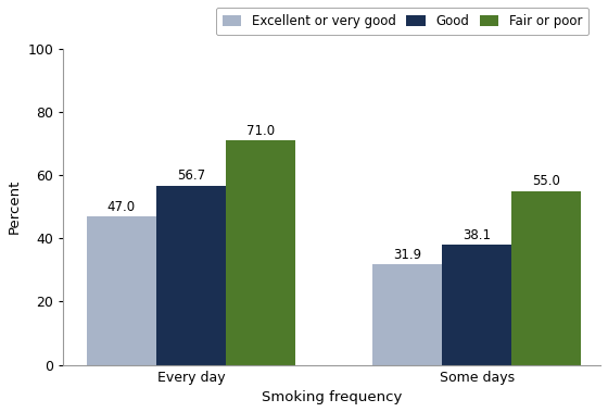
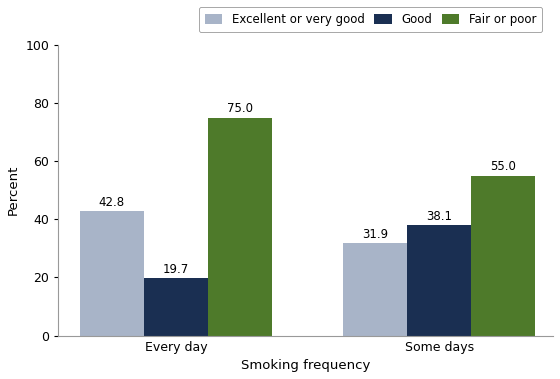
Excellent or very good/Every day: 47.0 -> 42.8
Good/Every day: 56.7 -> 19.7
Fair or poor/Every day: 71.0 -> 75.0
